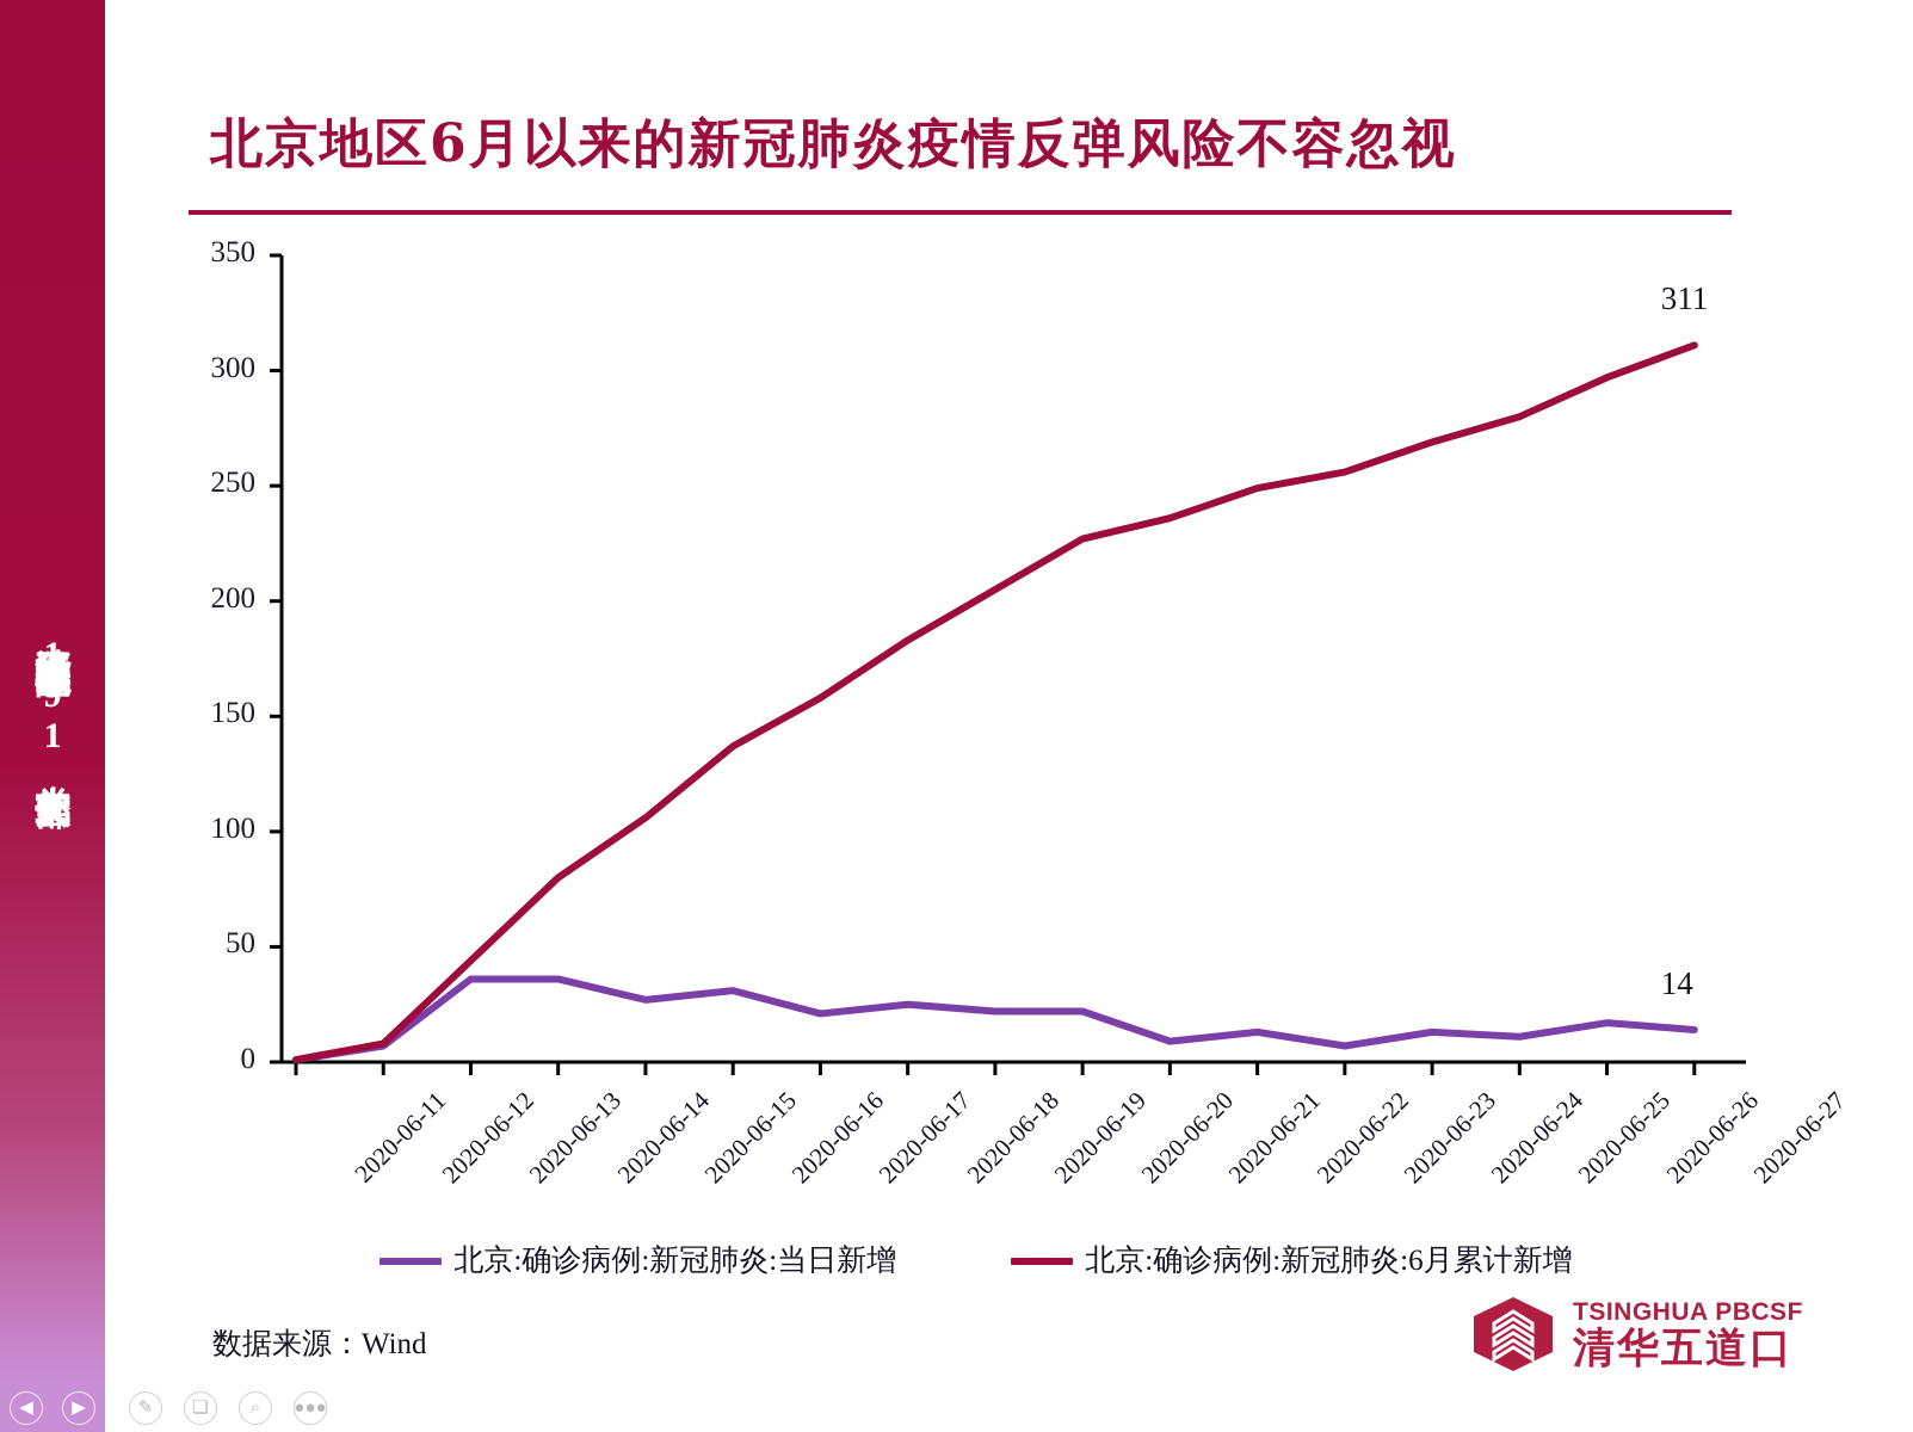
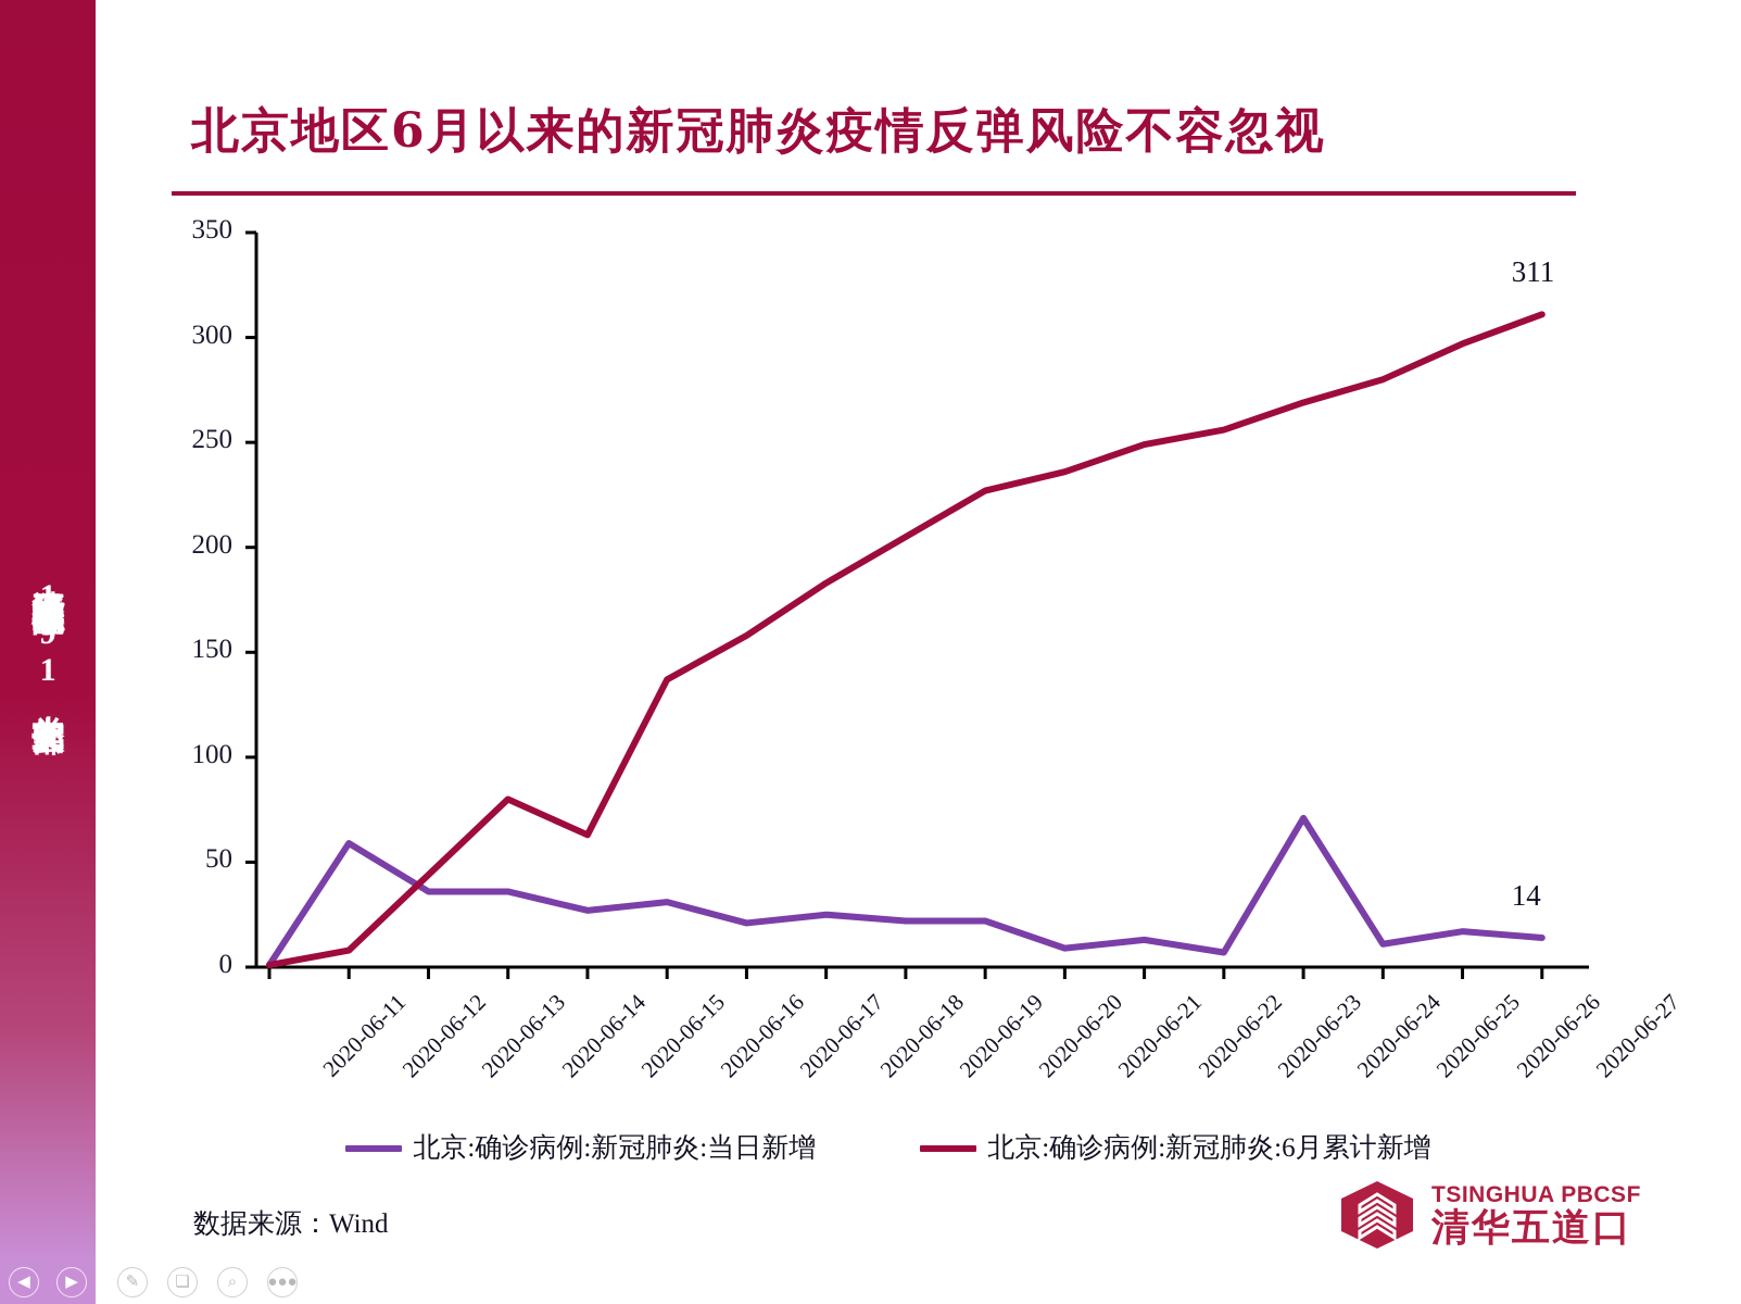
北京:确诊病例:新冠肺炎:当日新增/2020-06-12: 7 -> 59
北京:确诊病例:新冠肺炎:6月累计新增/2020-06-15: 106 -> 63
北京:确诊病例:新冠肺炎:当日新增/2020-06-24: 13 -> 71
